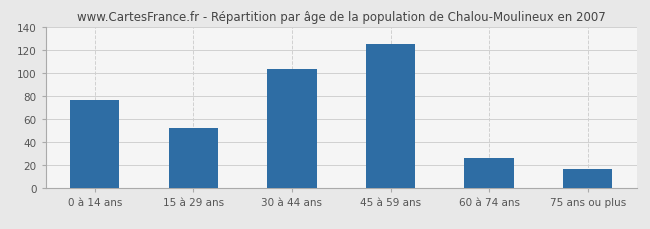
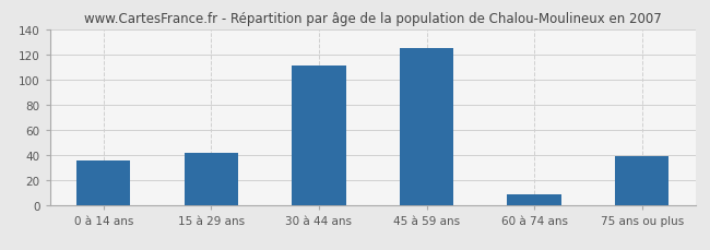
0 à 14 ans: 76 -> 35
15 à 29 ans: 52 -> 41
30 à 44 ans: 103 -> 111
60 à 74 ans: 26 -> 8
75 ans ou plus: 16 -> 39
